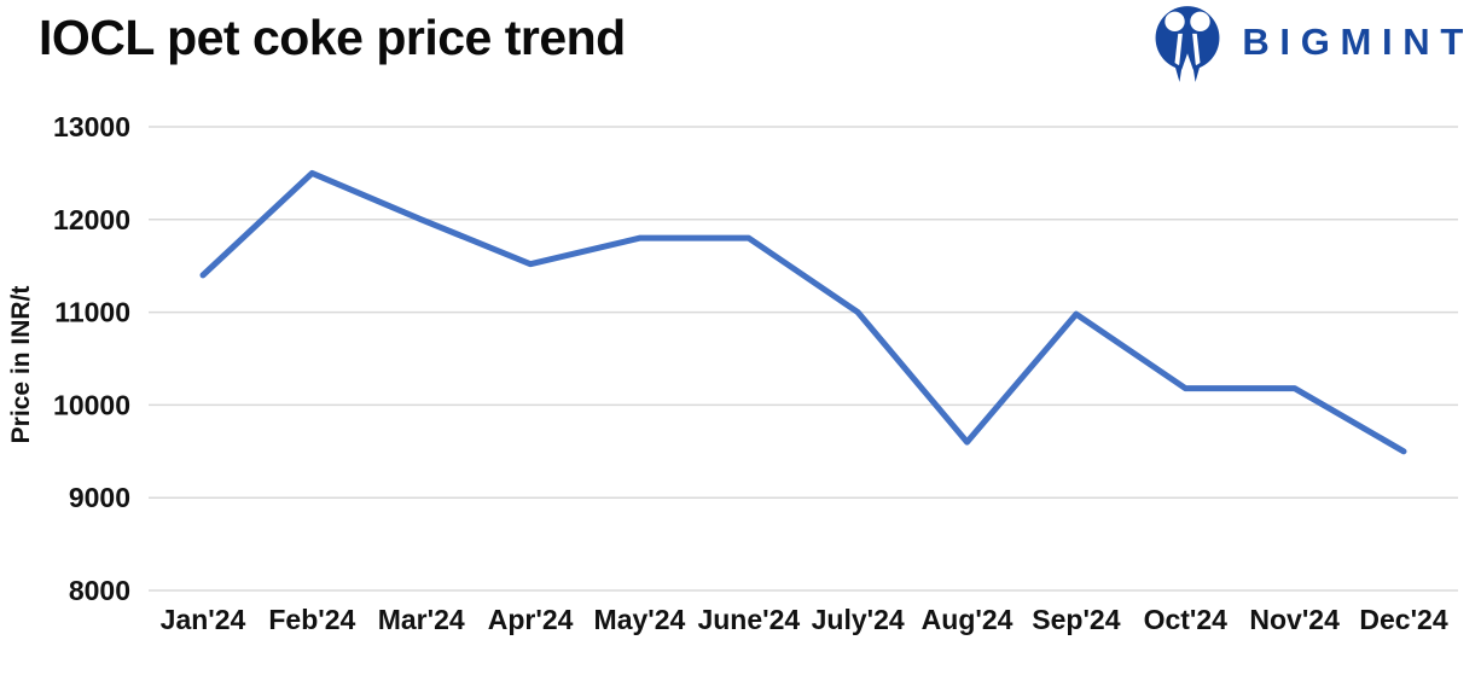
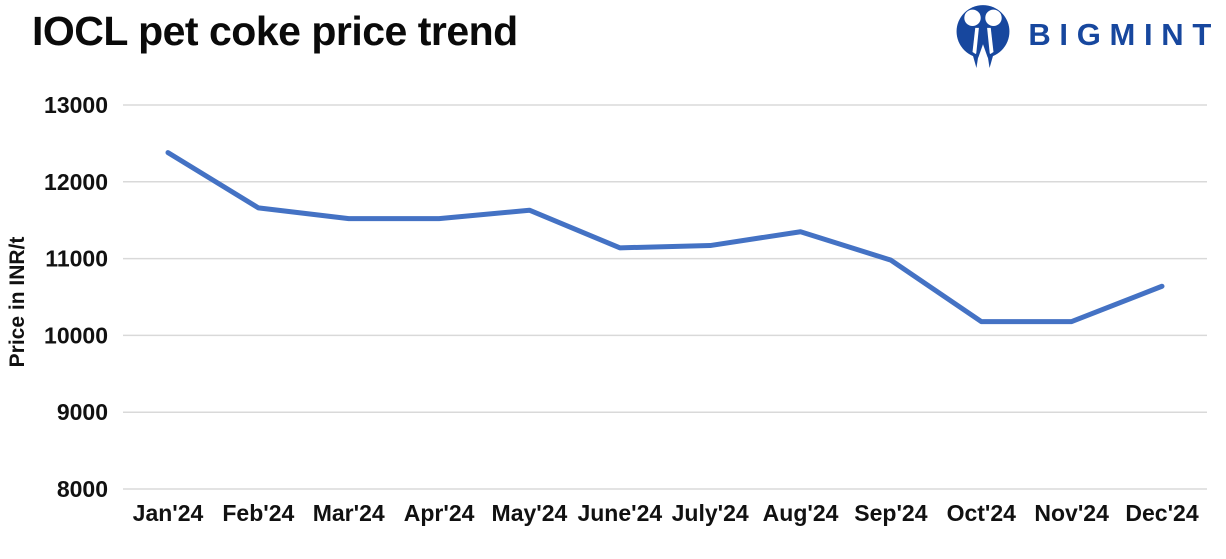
Jan'24: 11400 -> 12400
Feb'24: 12500 -> 11700
Mar'24: 12000 -> 11500
May'24: 11800 -> 11600
June'24: 11800 -> 11100
July'24: 11000 -> 11200
Aug'24: 9600 -> 11400
Dec'24: 9500 -> 10600
